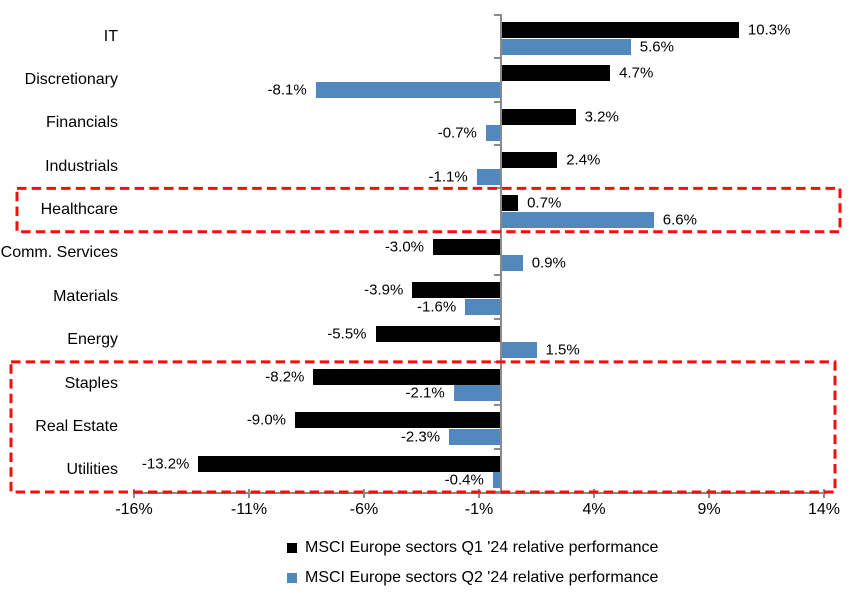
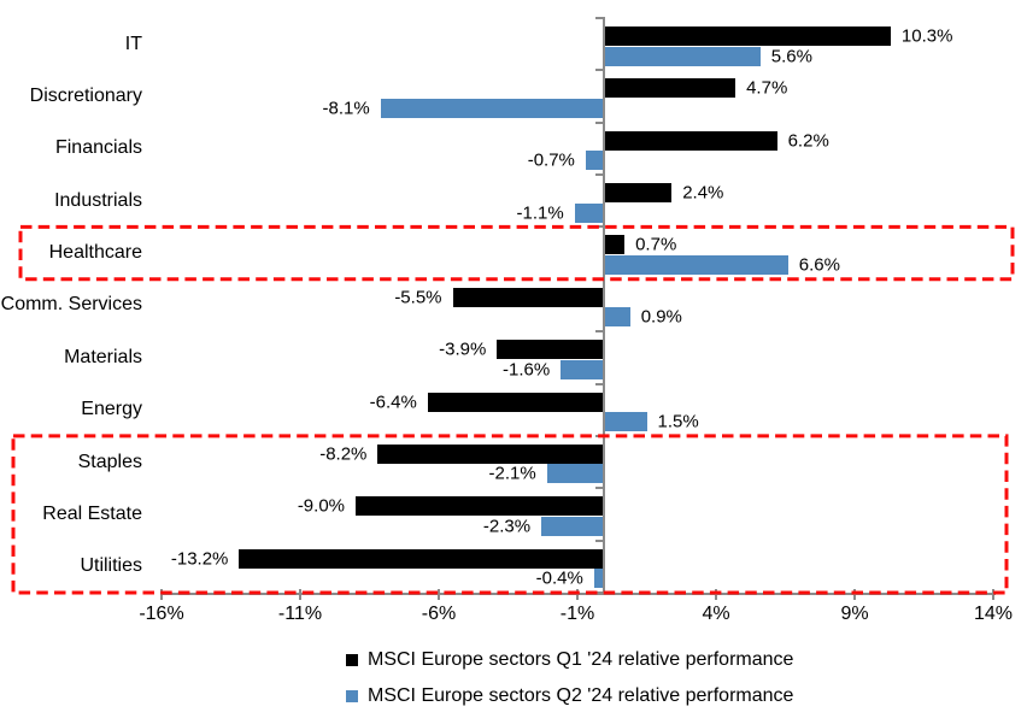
MSCI Europe sectors Q1 '24 relative performance/Financials: 3.2% -> 6.2%
MSCI Europe sectors Q1 '24 relative performance/Comm. Services: -3.0% -> -5.5%
MSCI Europe sectors Q1 '24 relative performance/Energy: -5.5% -> -6.4%
